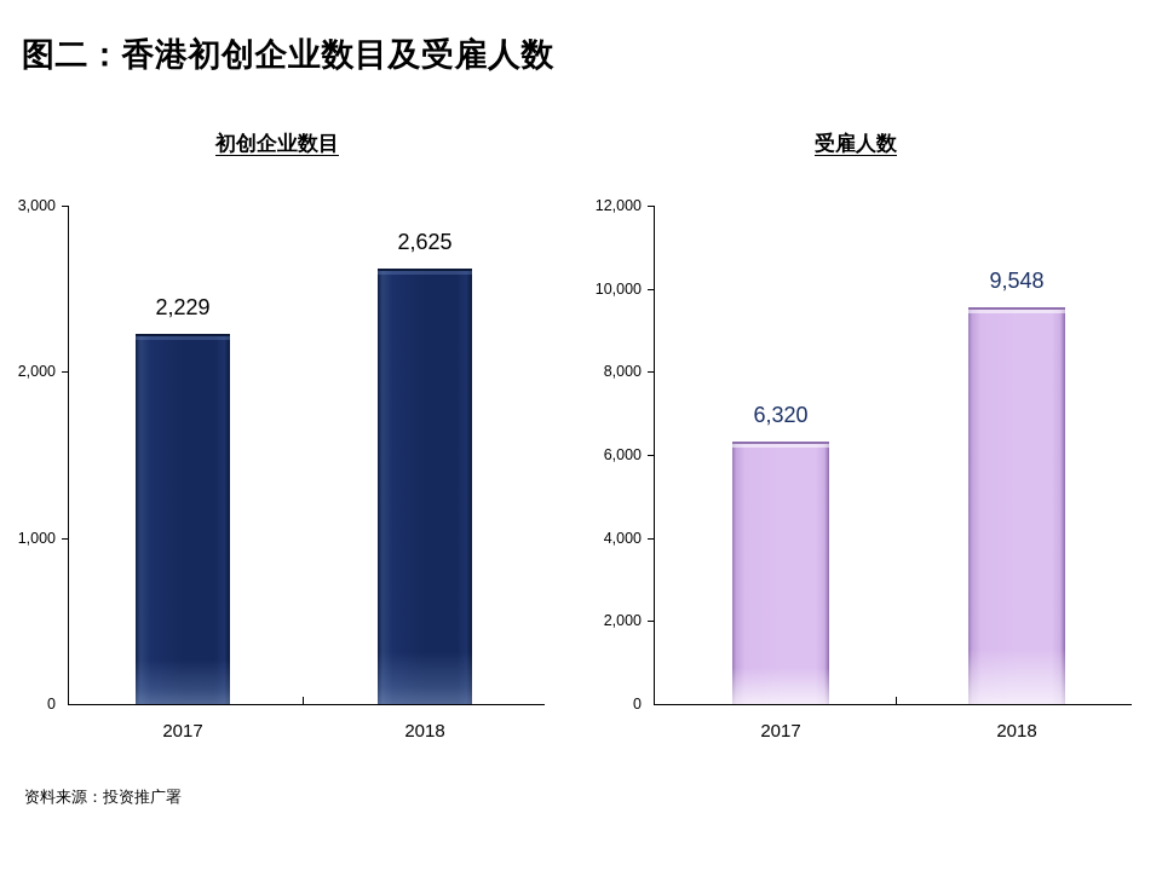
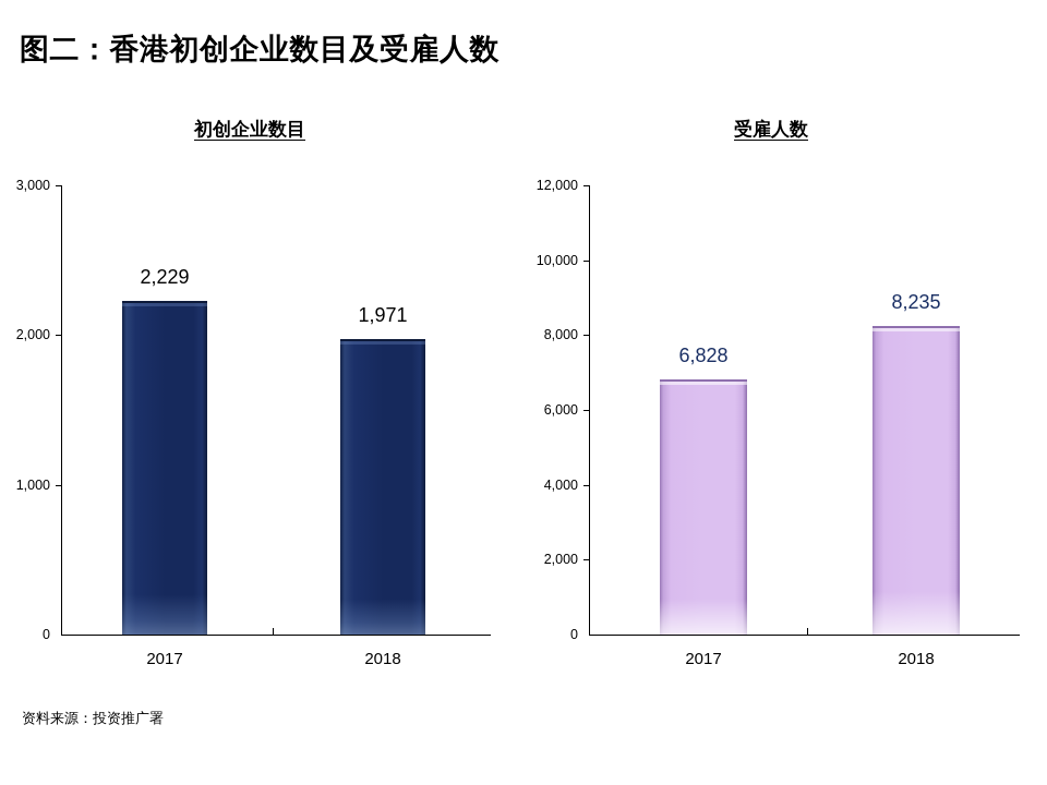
初创企业数目/2018: 2,625 -> 1,971
受雇人数/2017: 6,320 -> 6,828
受雇人数/2018: 9,548 -> 8,235
